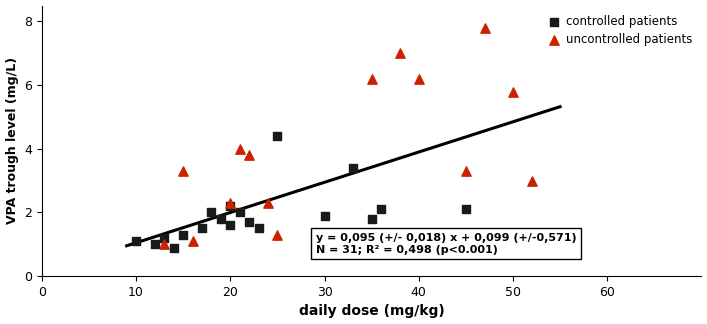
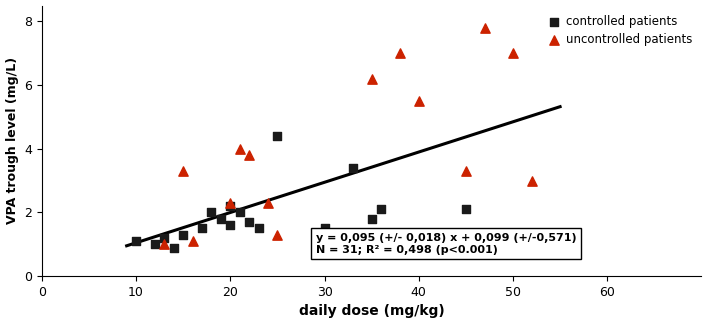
controlled patients/30: 1.9 -> 1.5
uncontrolled patients/40: 6.2 -> 5.5
uncontrolled patients/50: 5.8 -> 7.0
